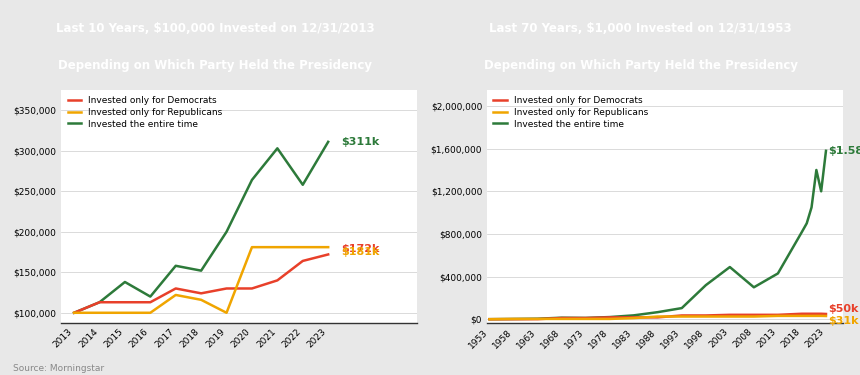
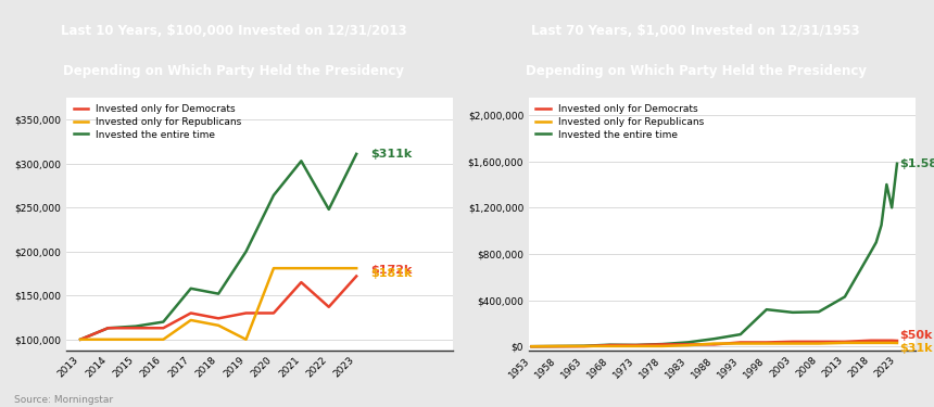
Invested the entire time/2015: $138,000 -> $115,000
Invested only for Democrats/2021: $140,000 -> $165,000
Invested only for Democrats/2022: $164,000 -> $137,000
Invested the entire time/2022: $258,000 -> $248,000
Invested the entire time/2003: $490,000 -> $300,000
